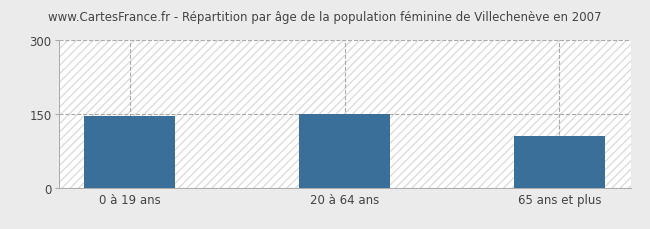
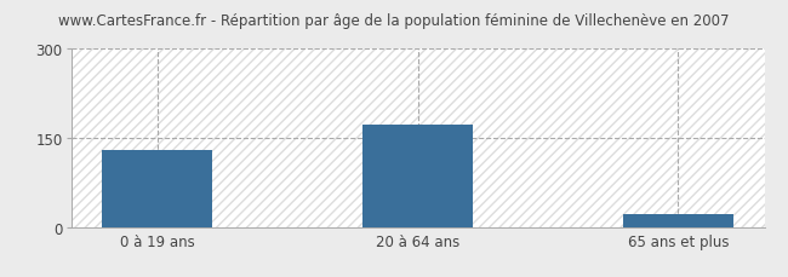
0 à 19 ans: 145 -> 130
20 à 64 ans: 150 -> 172
65 ans et plus: 105 -> 22
